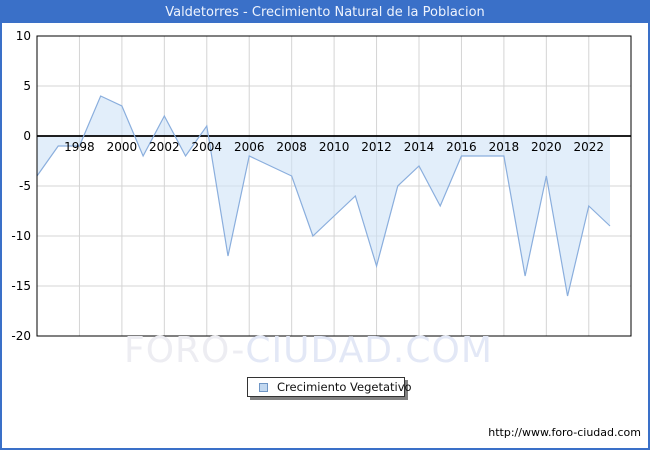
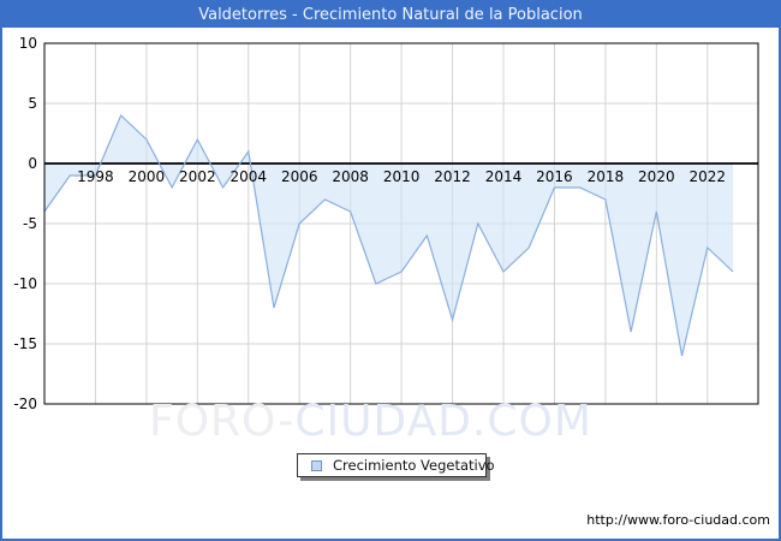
2000: 3 -> 2
2006: -2 -> -5
2010: -8 -> -9
2014: -3 -> -9
2018: -2 -> -3
